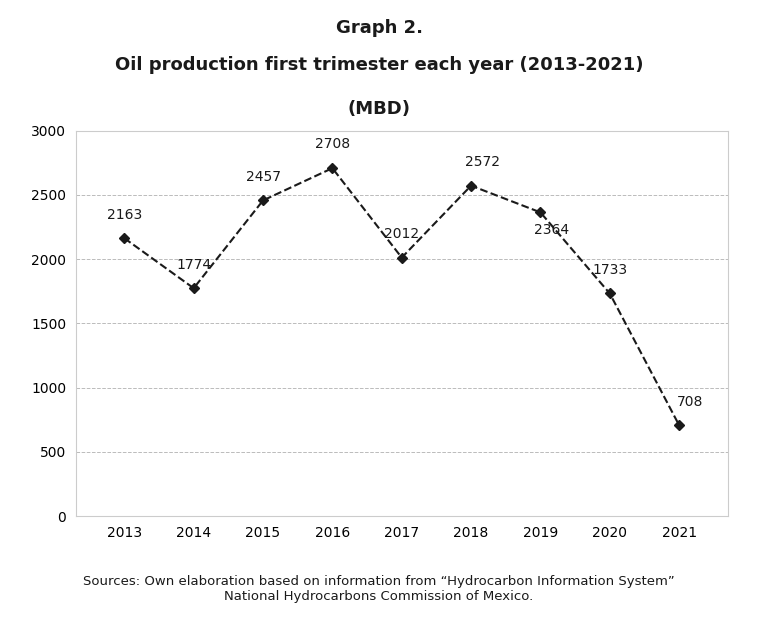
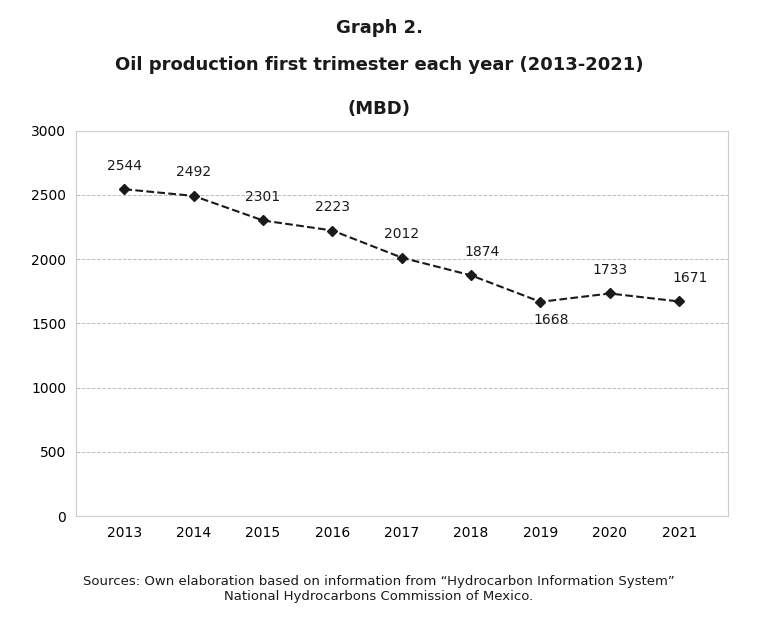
2013: 2163 -> 2544
2014: 1774 -> 2492
2015: 2457 -> 2301
2016: 2708 -> 2223
2018: 2572 -> 1874
2019: 2364 -> 1668
2021: 708 -> 1671
